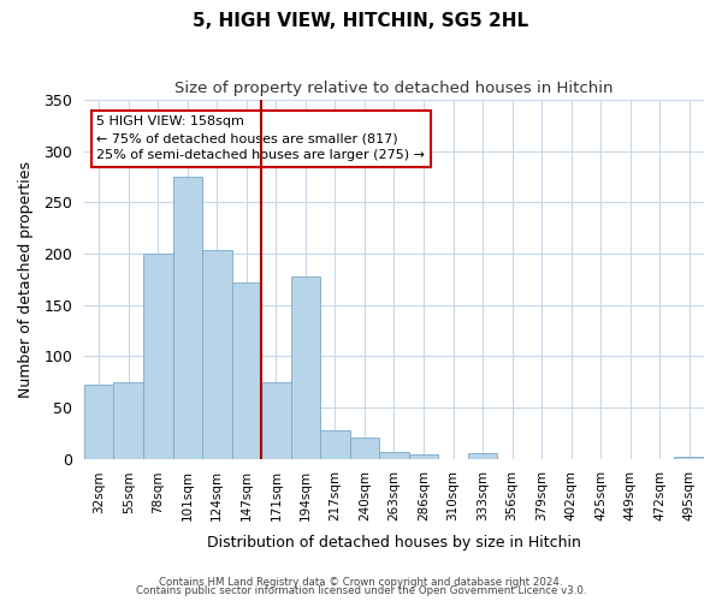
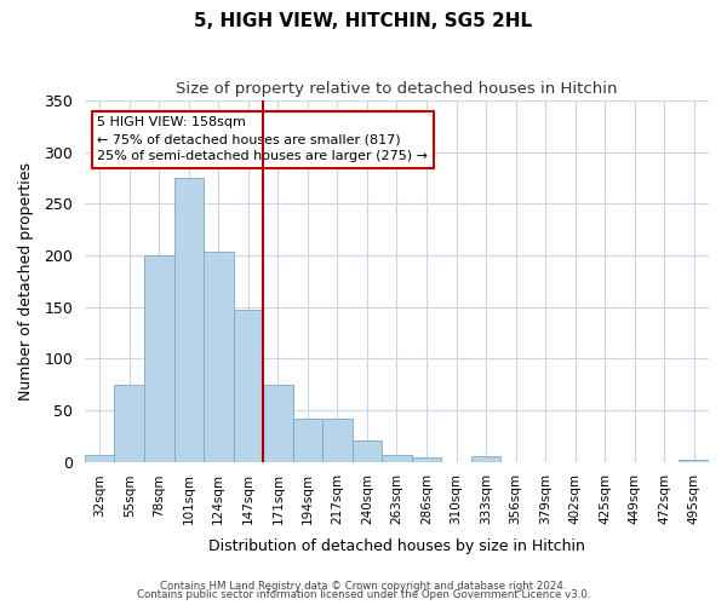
32sqm: 72 -> 7
147sqm: 172 -> 147
194sqm: 178 -> 42
217sqm: 28 -> 42
